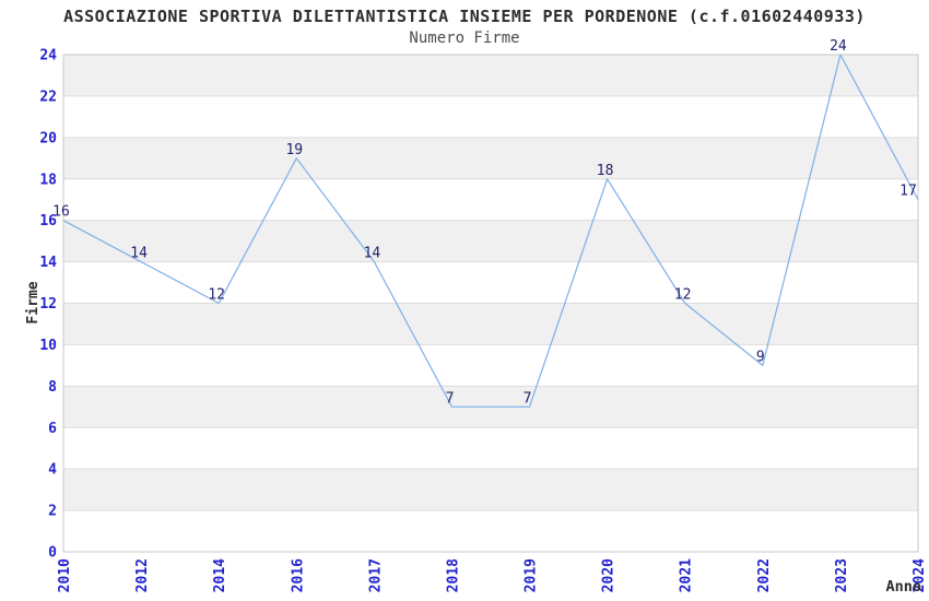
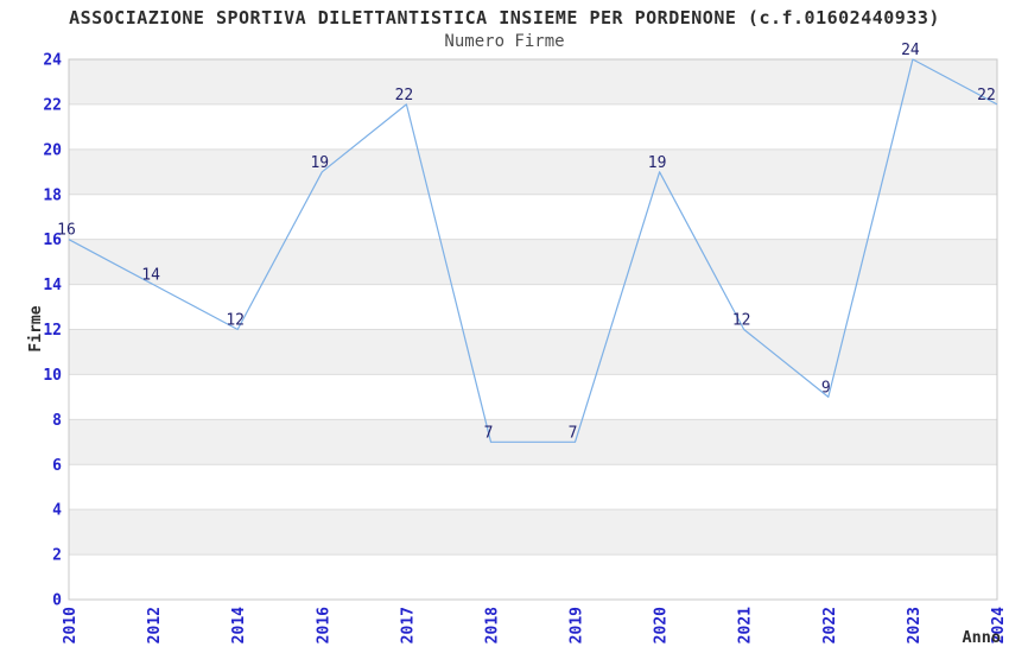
2017: 14 -> 22
2020: 18 -> 19
2024: 17 -> 22
